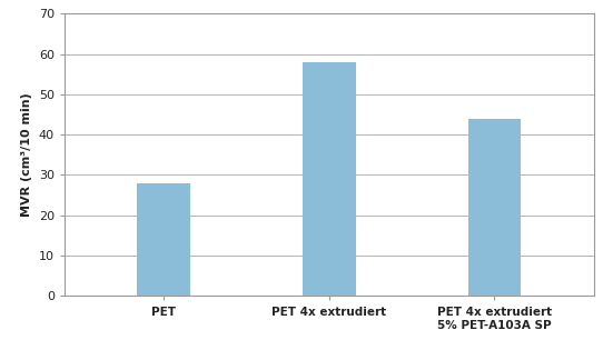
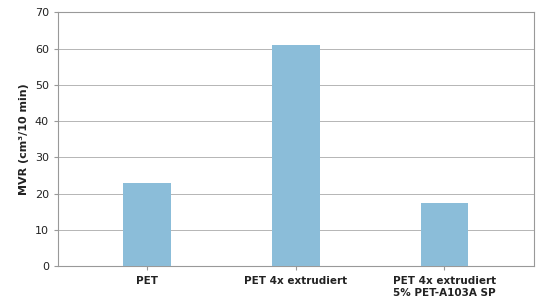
PET: 28.0 -> 23.0
PET 4x extrudiert: 58.0 -> 61.0
PET 4x extrudiert 5% PET-A103A SP: 44.0 -> 17.5
